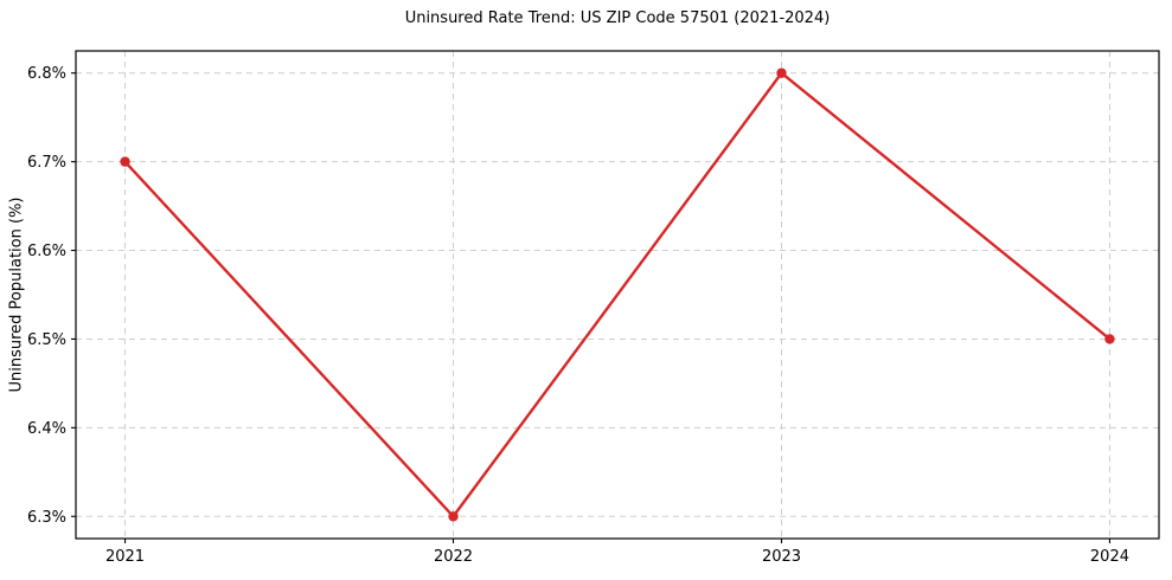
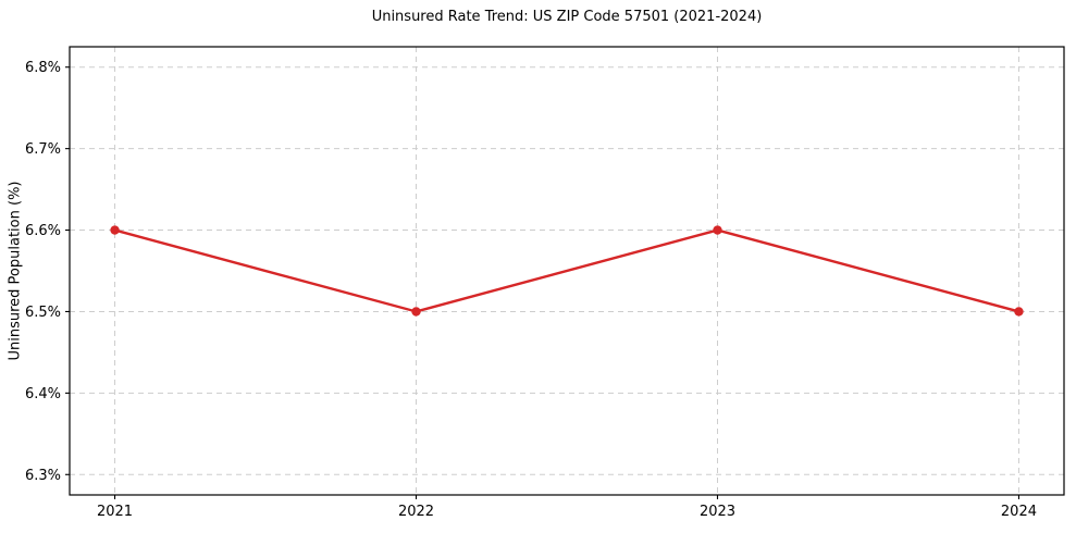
2021: 6.7% -> 6.6%
2022: 6.3% -> 6.5%
2023: 6.8% -> 6.6%
